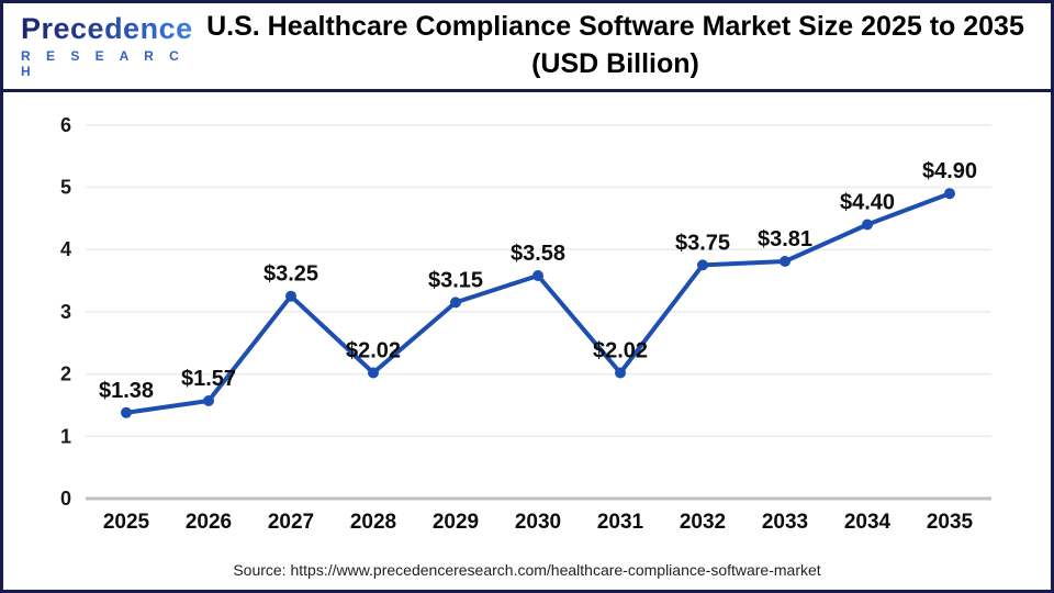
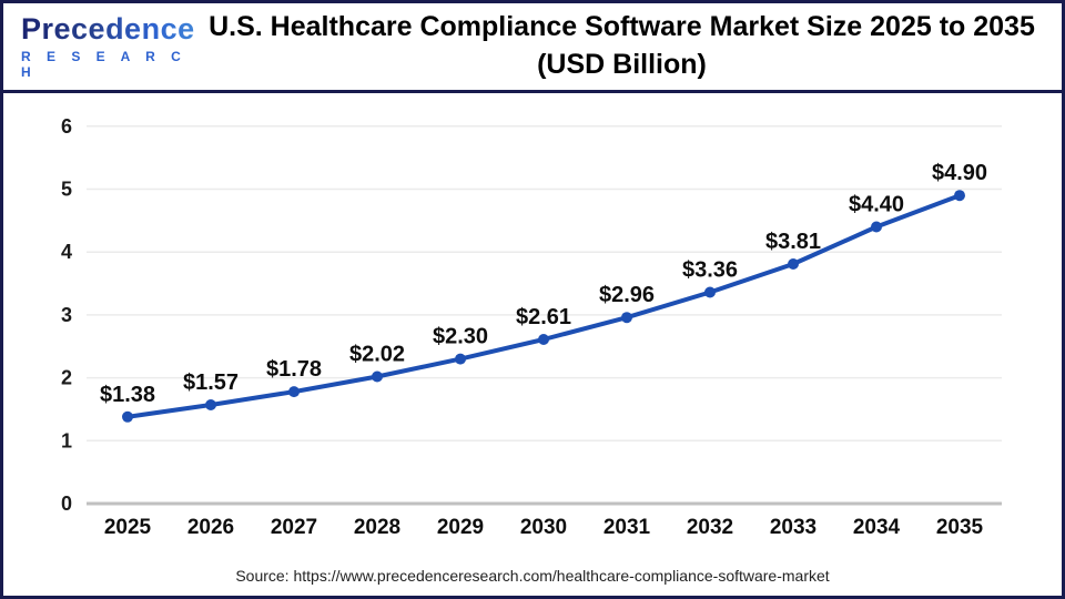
2027: $3.25 -> $1.78
2029: $3.15 -> $2.30
2030: $3.58 -> $2.61
2031: $2.02 -> $2.96
2032: $3.75 -> $3.36
